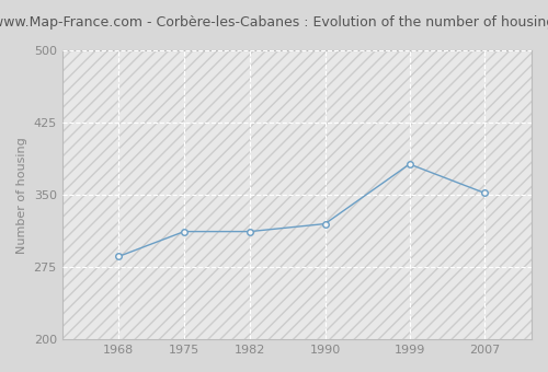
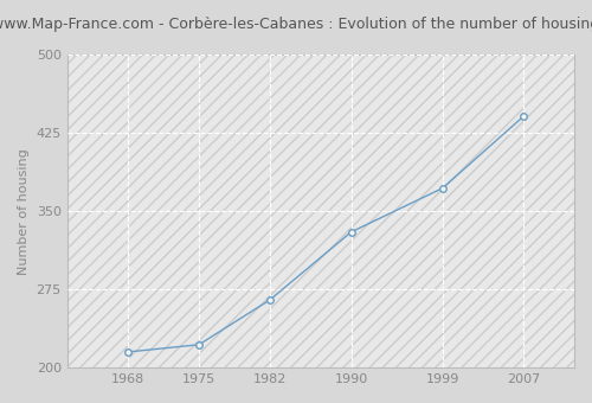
1968: 286 -> 215
1975: 312 -> 222
1982: 312 -> 265
1990: 320 -> 330
1999: 382 -> 372
2007: 352 -> 441
